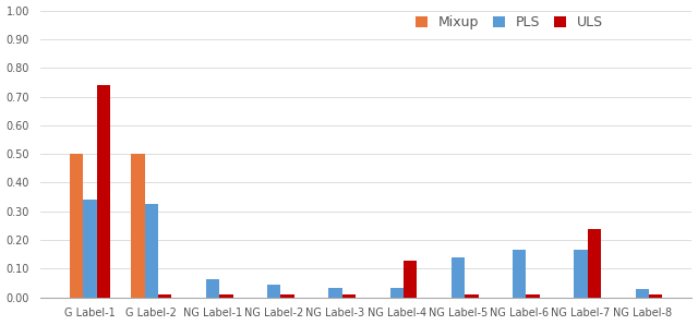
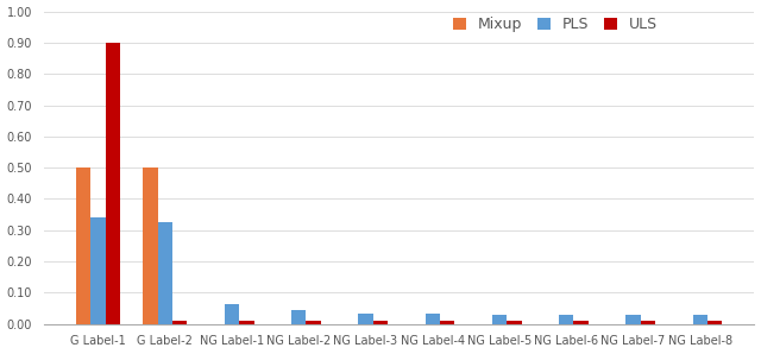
ULS/G Label-1: 0.74 -> 0.90
ULS/NG Label-4: 0.13 -> 0.01
PLS/NG Label-5: 0.140 -> 0.031
PLS/NG Label-6: 0.165 -> 0.031
PLS/NG Label-7: 0.165 -> 0.031
ULS/NG Label-7: 0.24 -> 0.01
